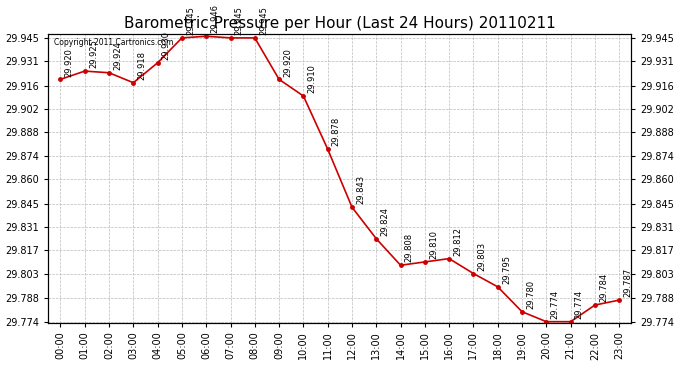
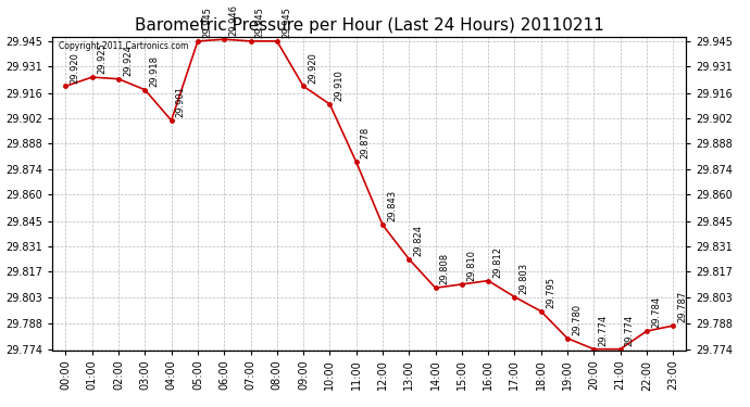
04:00: 29.930 -> 29.901
